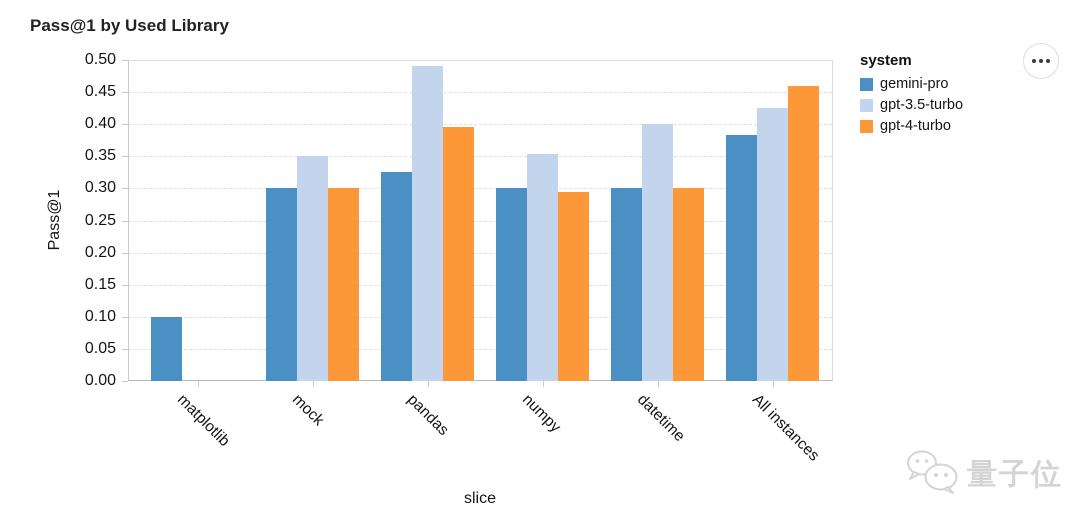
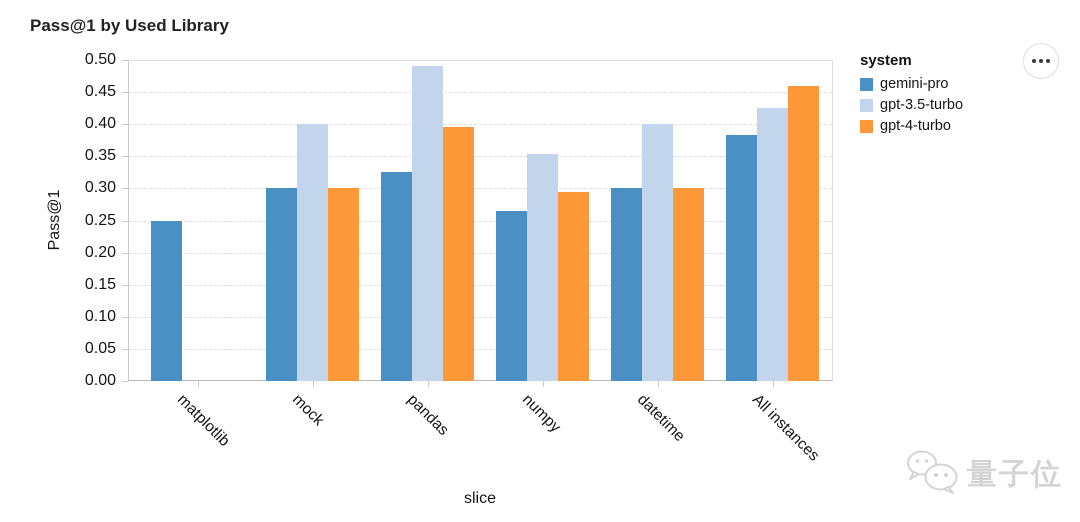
gemini-pro/matplotlib: 0.10 -> 0.25
gpt-3.5-turbo/mock: 0.35 -> 0.40
gemini-pro/numpy: 0.30 -> 0.27
